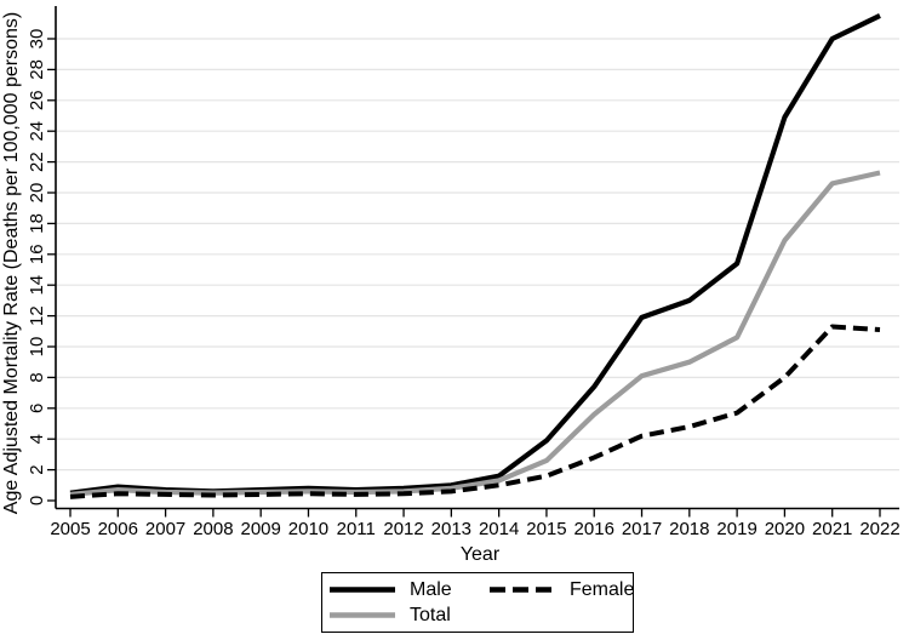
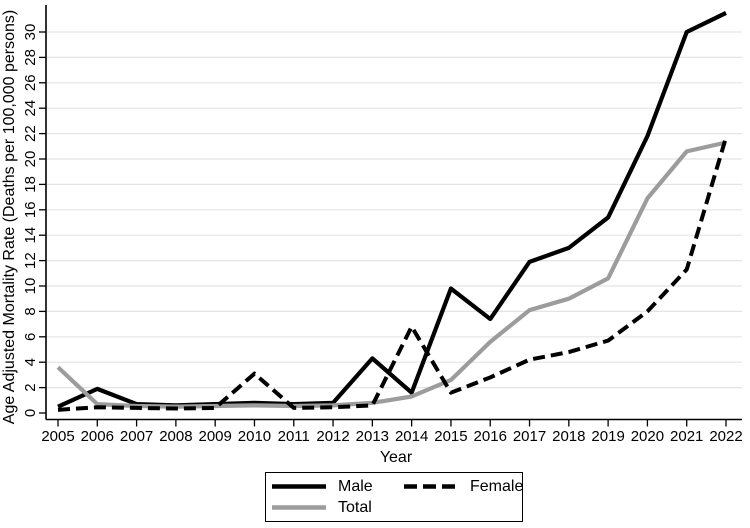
Total/2005: 0.4 -> 3.6
Male/2006: 0.9 -> 1.9
Female/2010: 0.5 -> 3.1
Male/2013: 1.0 -> 4.3
Female/2014: 1.0 -> 6.8
Male/2015: 3.9 -> 9.8
Male/2020: 24.9 -> 21.8
Female/2022: 11.1 -> 21.7
